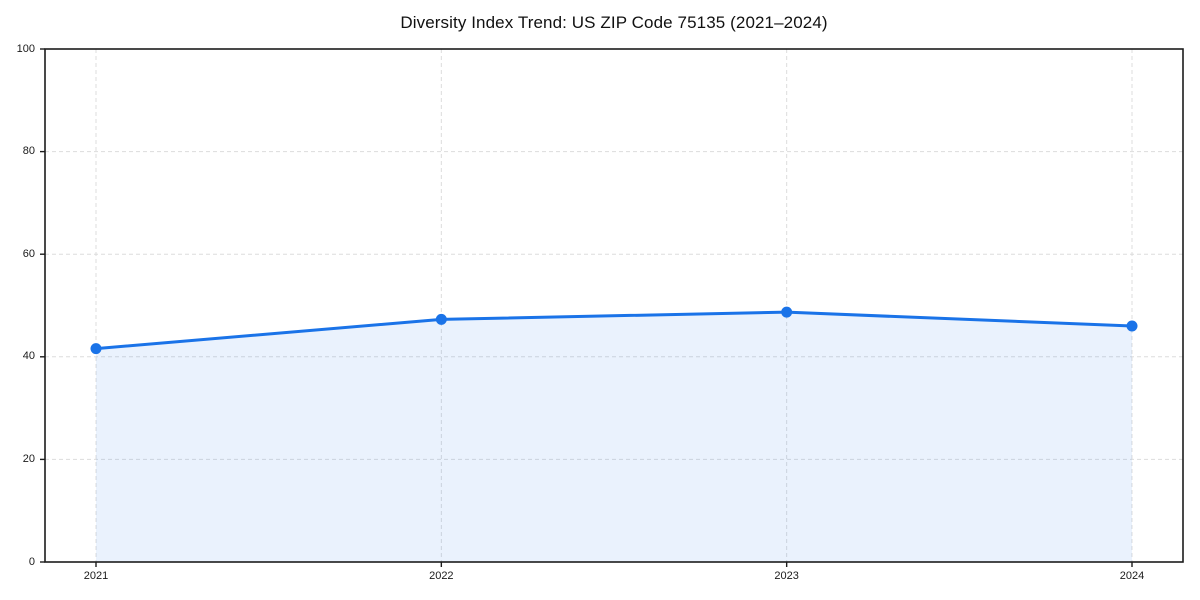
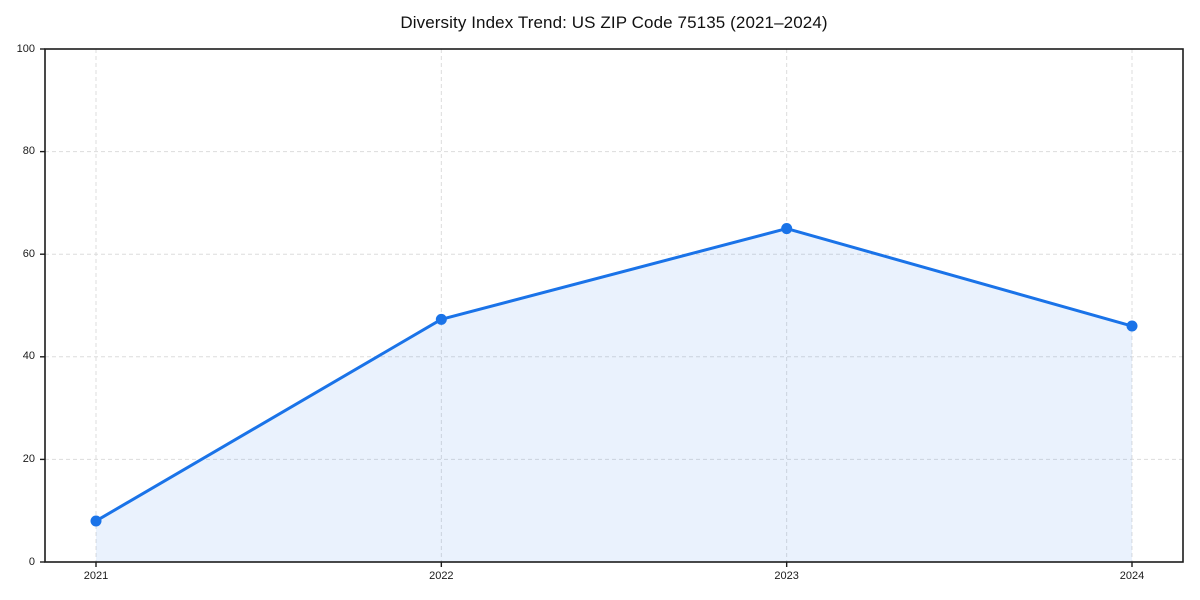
2021: 42 -> 8
2023: 49 -> 65
